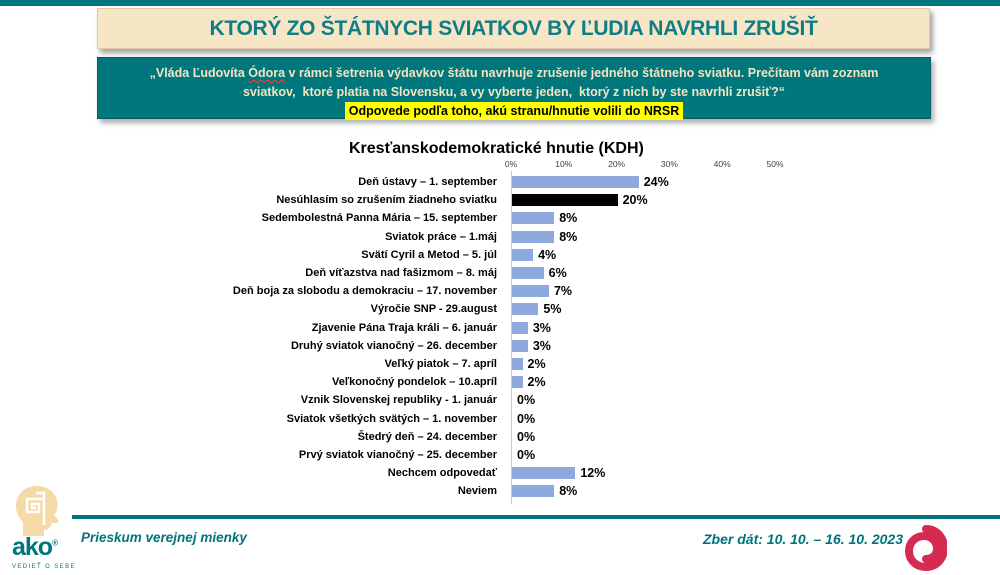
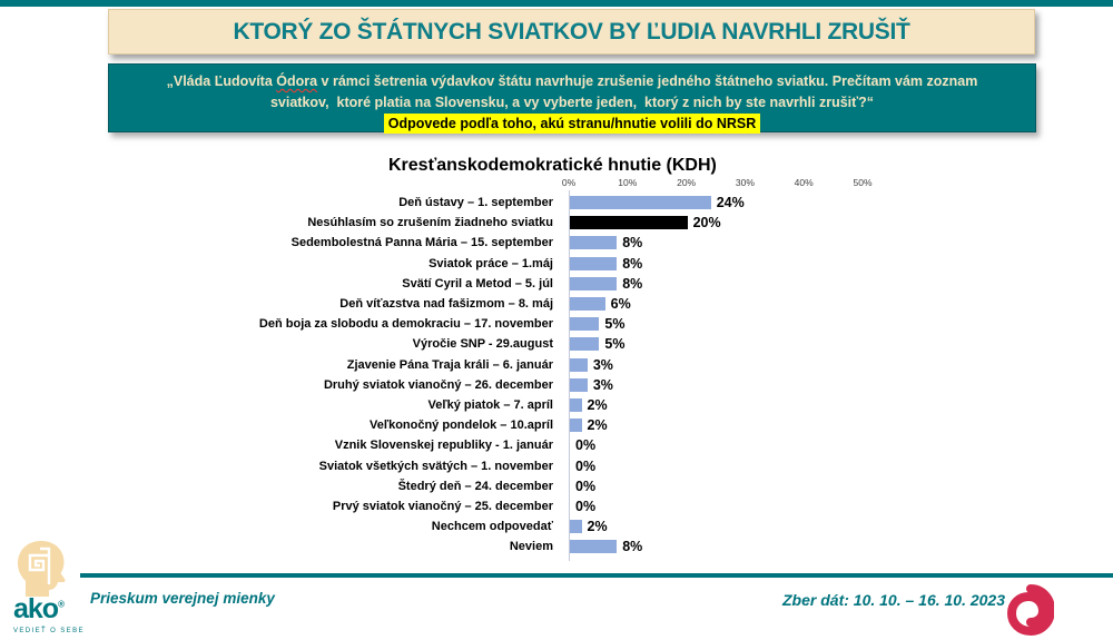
Svätí Cyril a Metod – 5. júl: 4% -> 8%
Deň boja za slobodu a demokraciu – 17. november: 7% -> 5%
Nechcem odpovedať: 12% -> 2%
